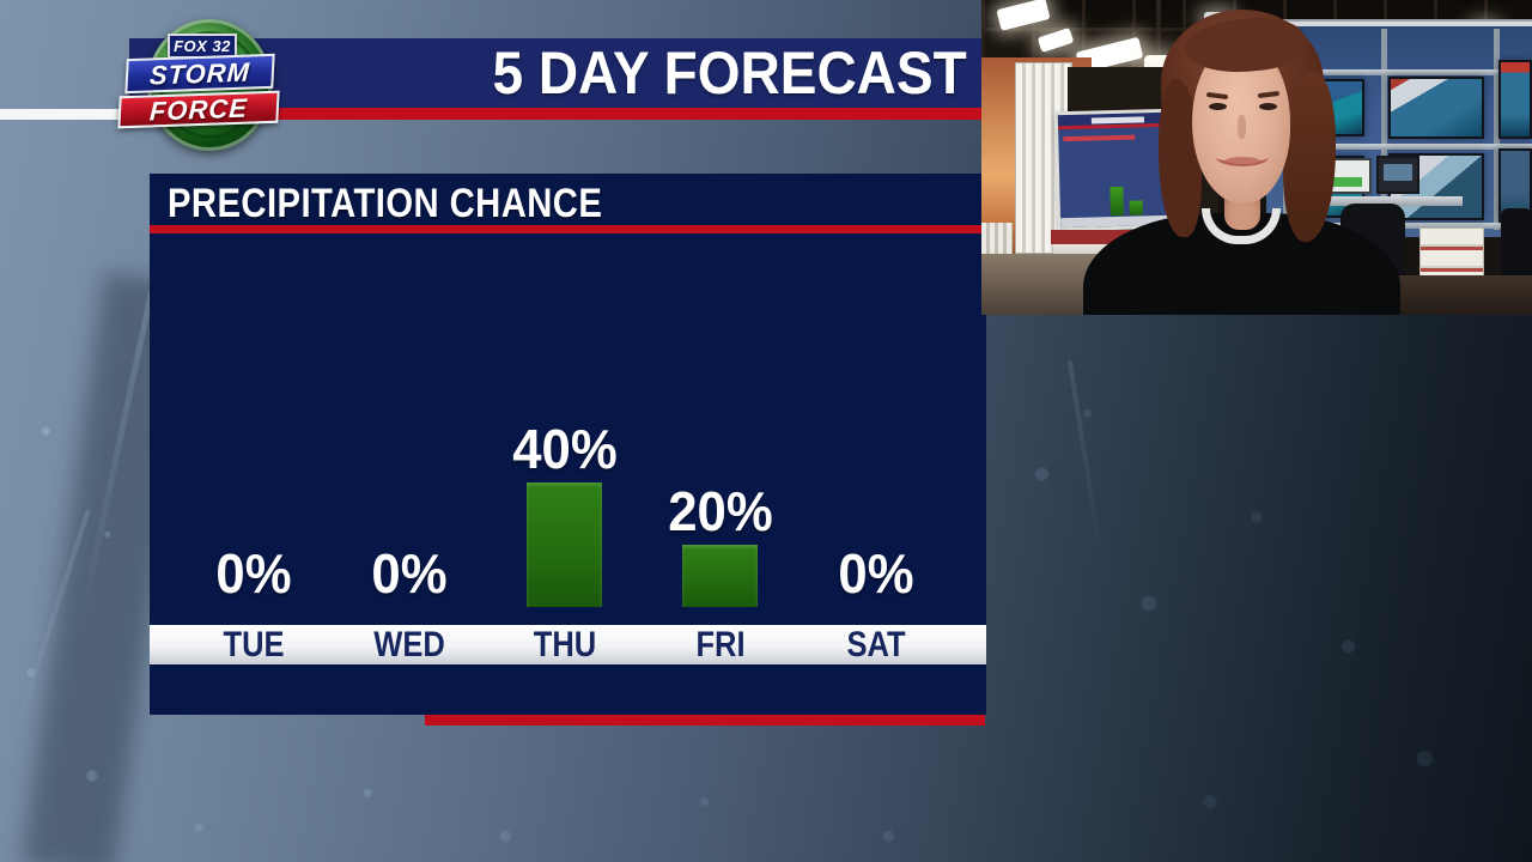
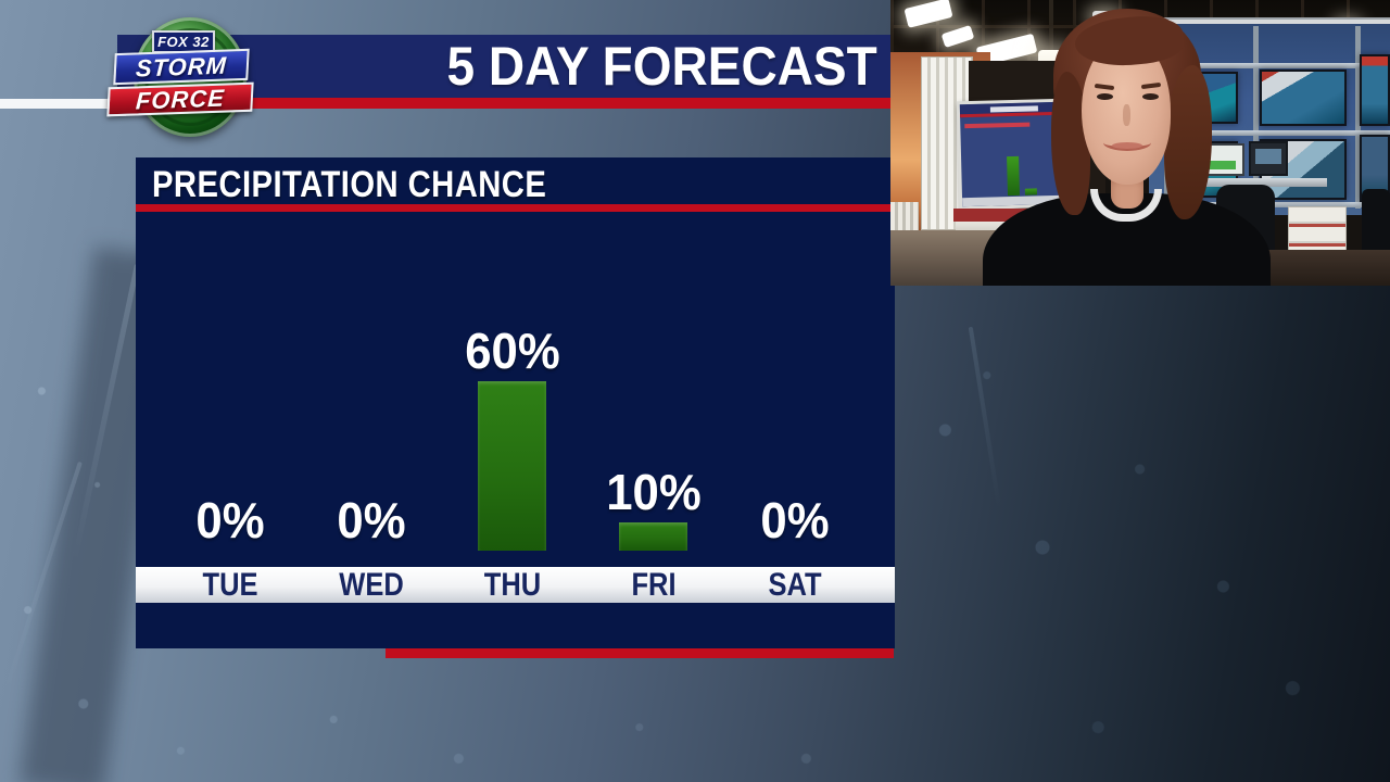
THU: 40% -> 60%
FRI: 20% -> 10%
